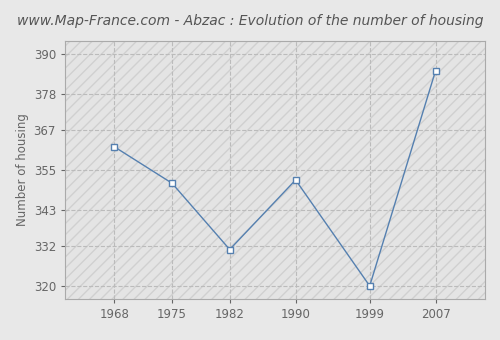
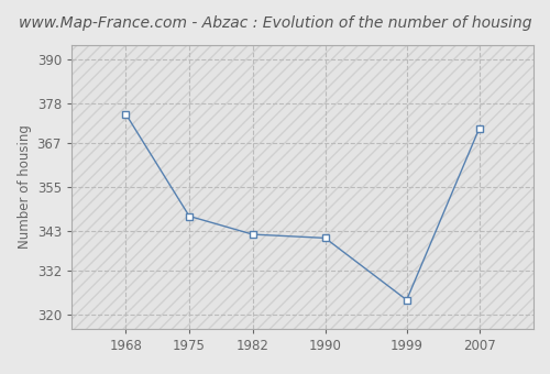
1968: 362 -> 375
1975: 351 -> 347
1982: 331 -> 342
1990: 352 -> 341
1999: 320 -> 324
2007: 385 -> 371
